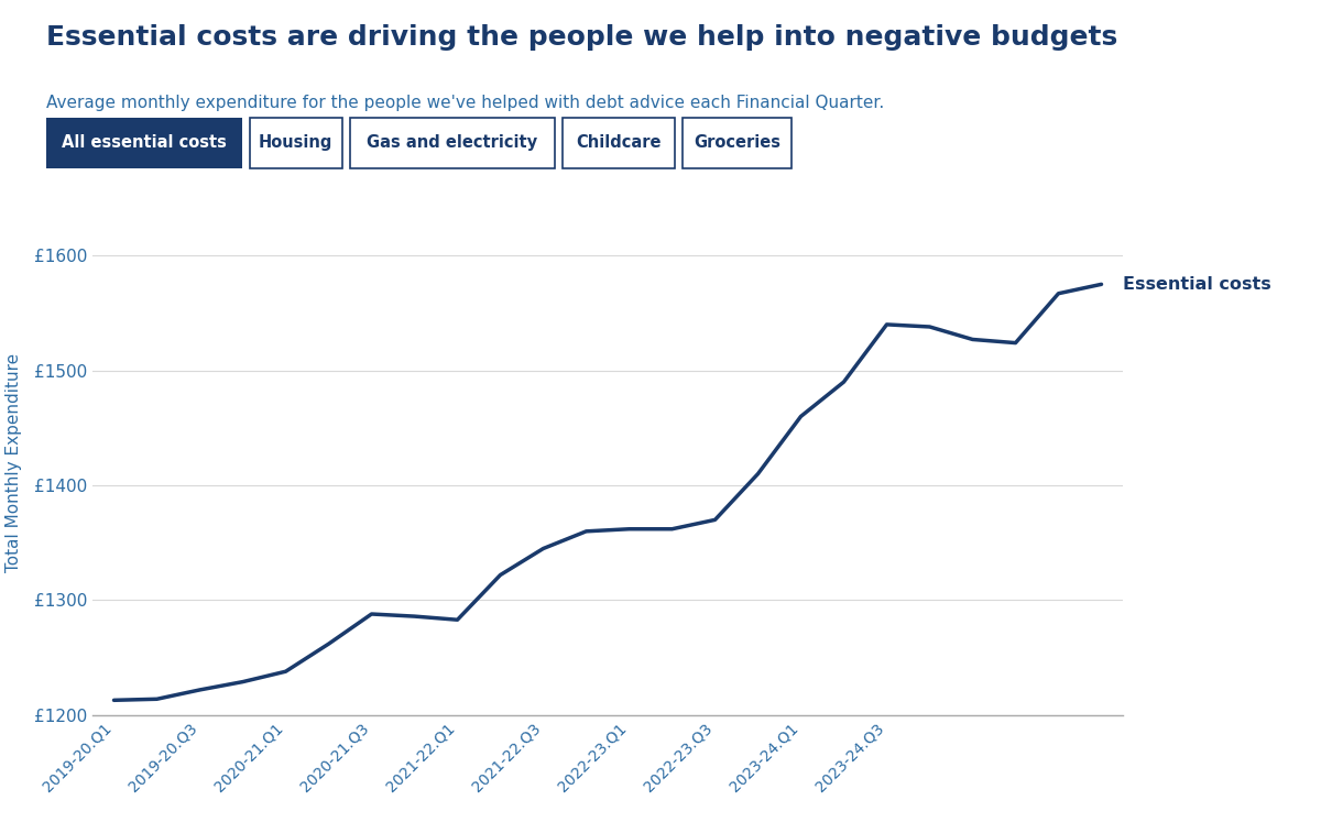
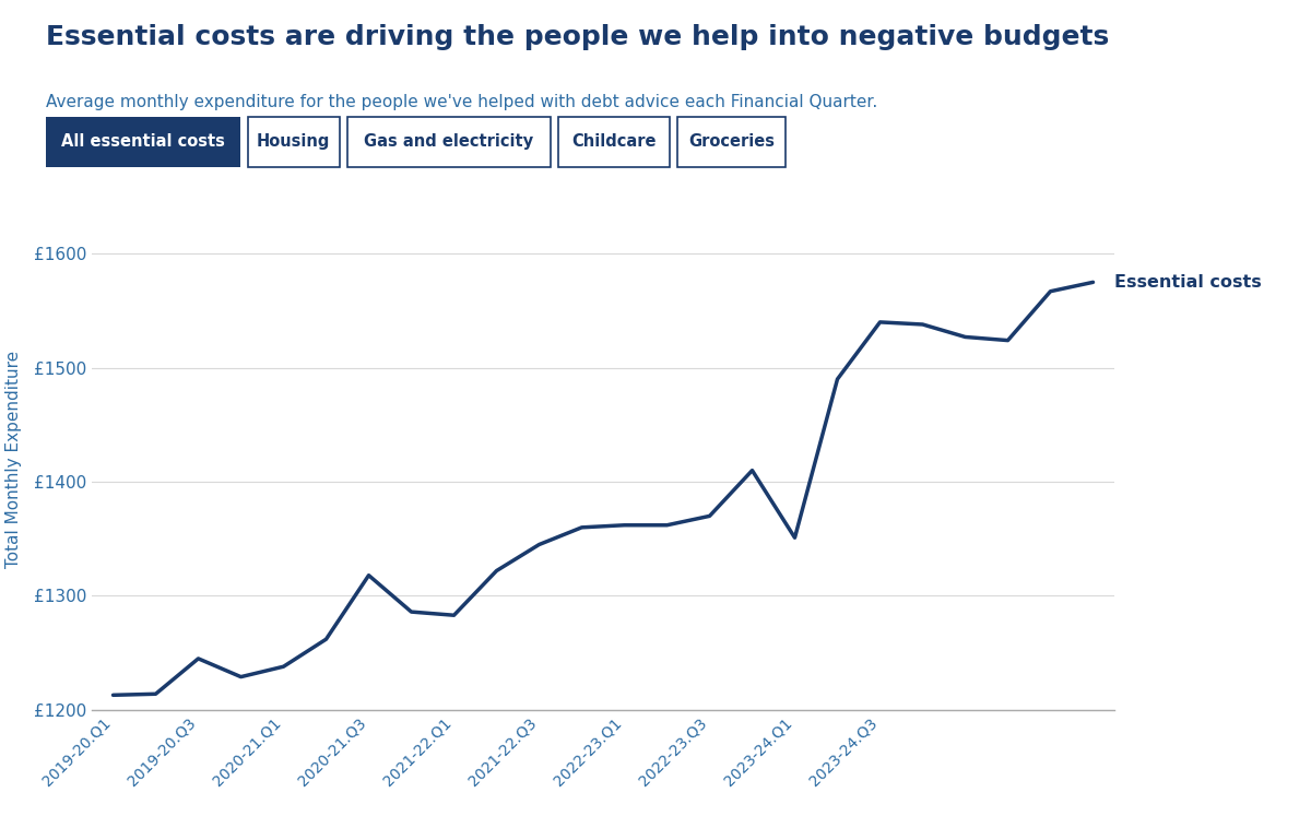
2019-20.Q3: £1222 -> £1245
2020-21.Q3: £1288 -> £1318
2023-24.Q1: £1460 -> £1351
